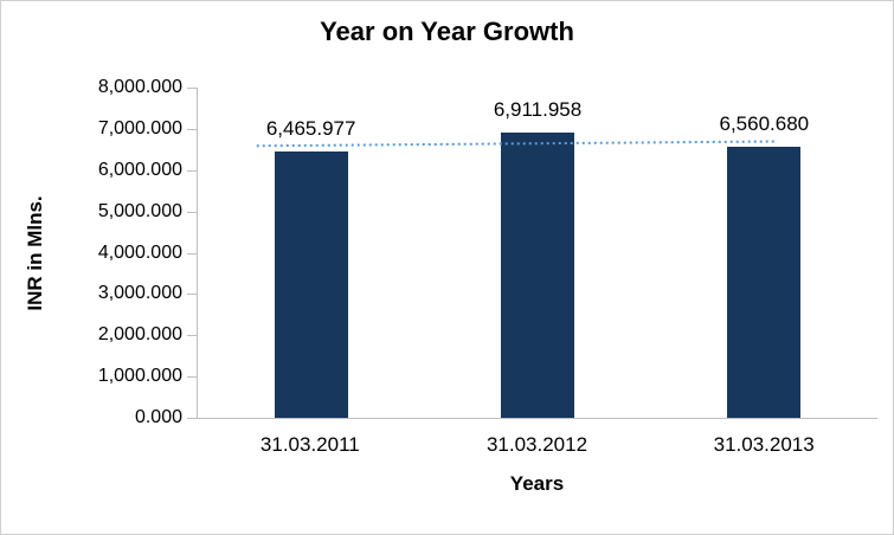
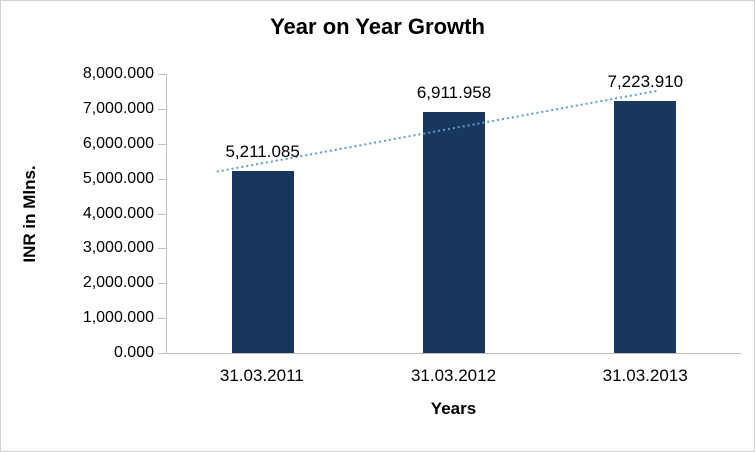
31.03.2011: 6,465.977 -> 5,211.085
31.03.2013: 6,560.680 -> 7,223.910
